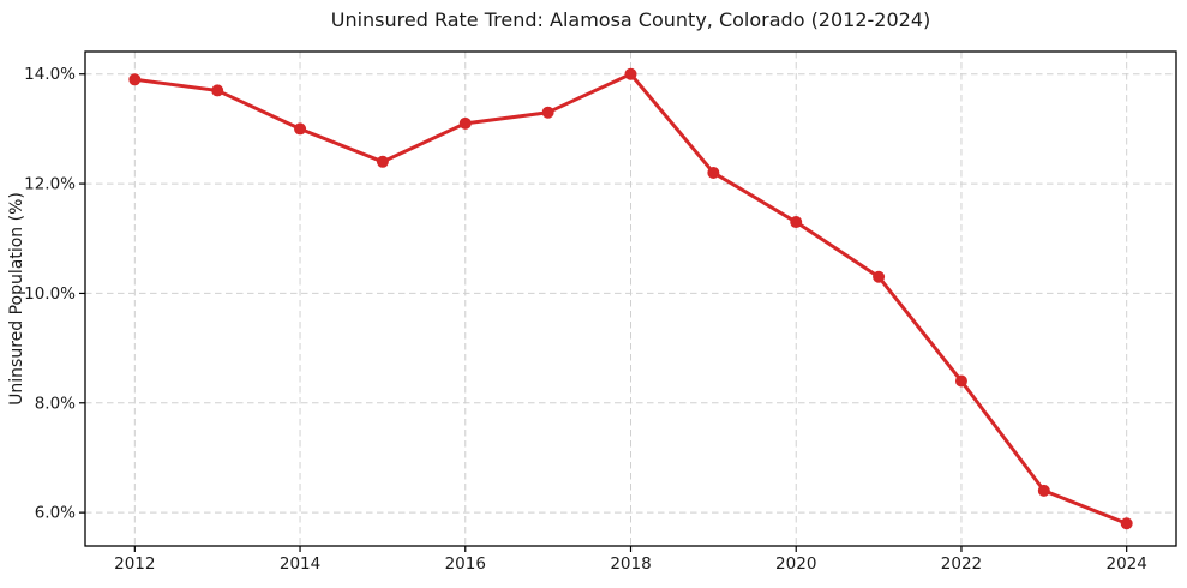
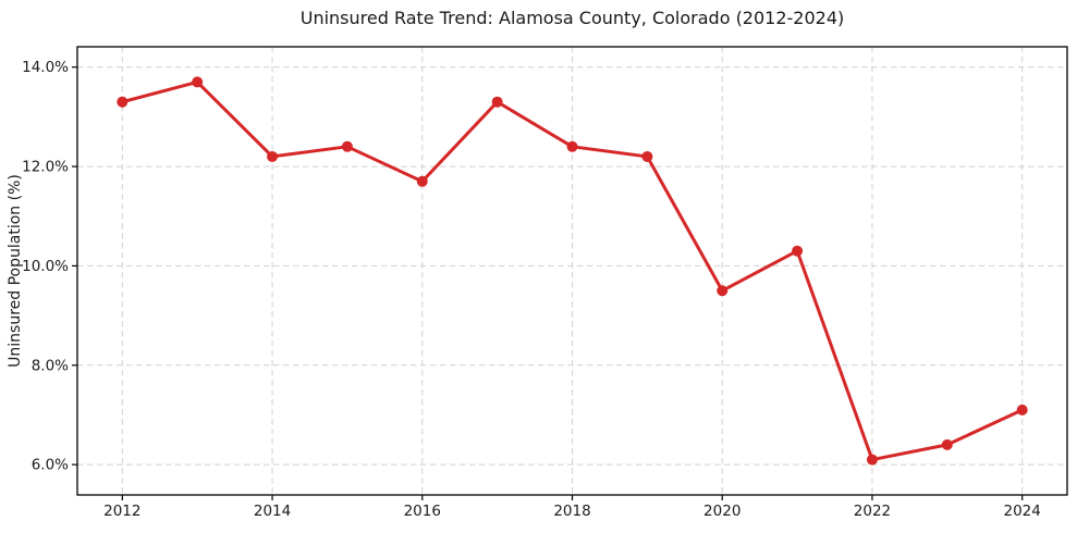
2012: 13.9% -> 13.3%
2014: 13.0% -> 12.2%
2016: 13.1% -> 11.7%
2018: 14.0% -> 12.4%
2020: 11.3% -> 9.5%
2022: 8.4% -> 6.1%
2024: 5.8% -> 7.1%
